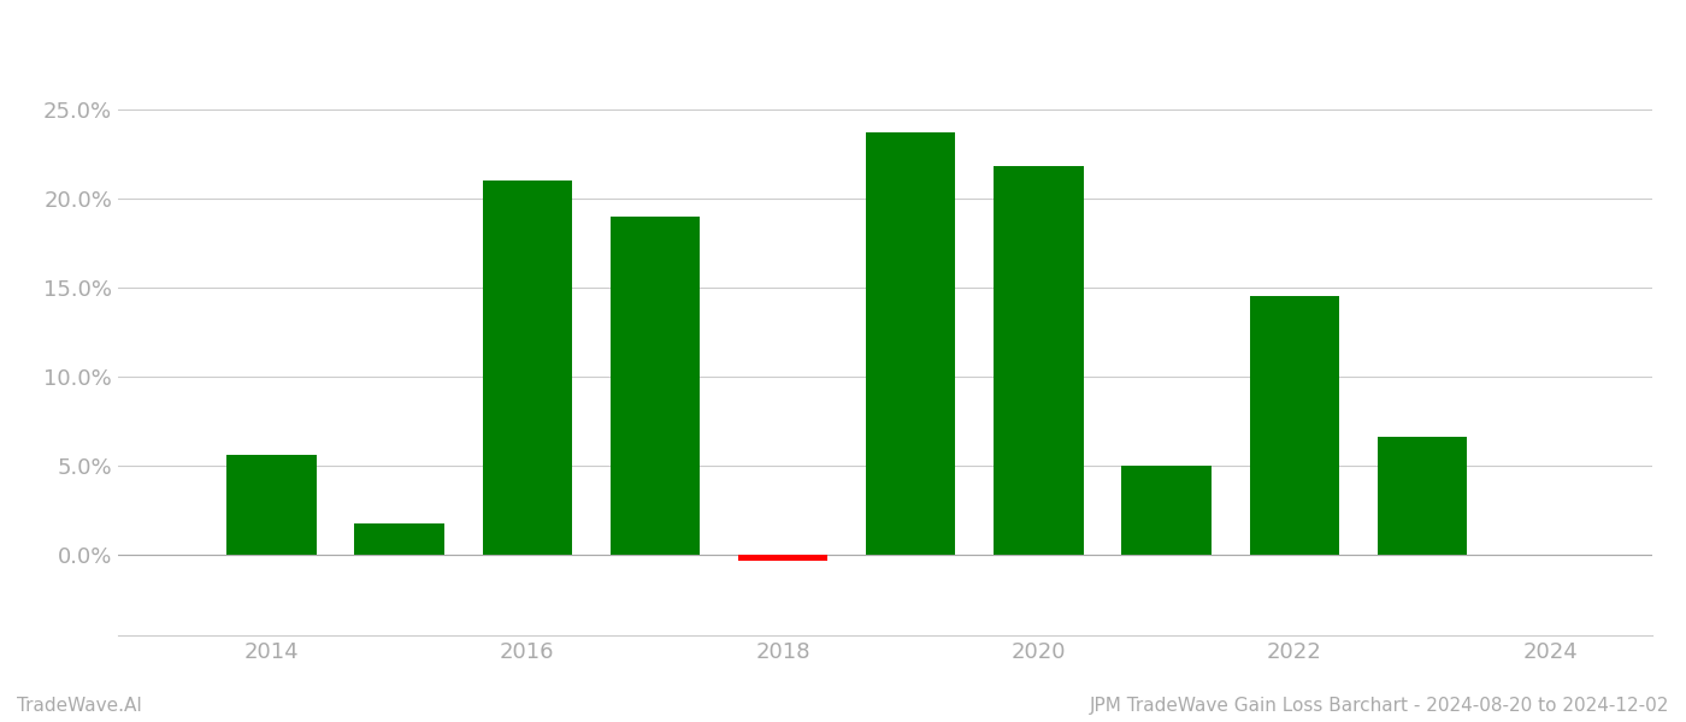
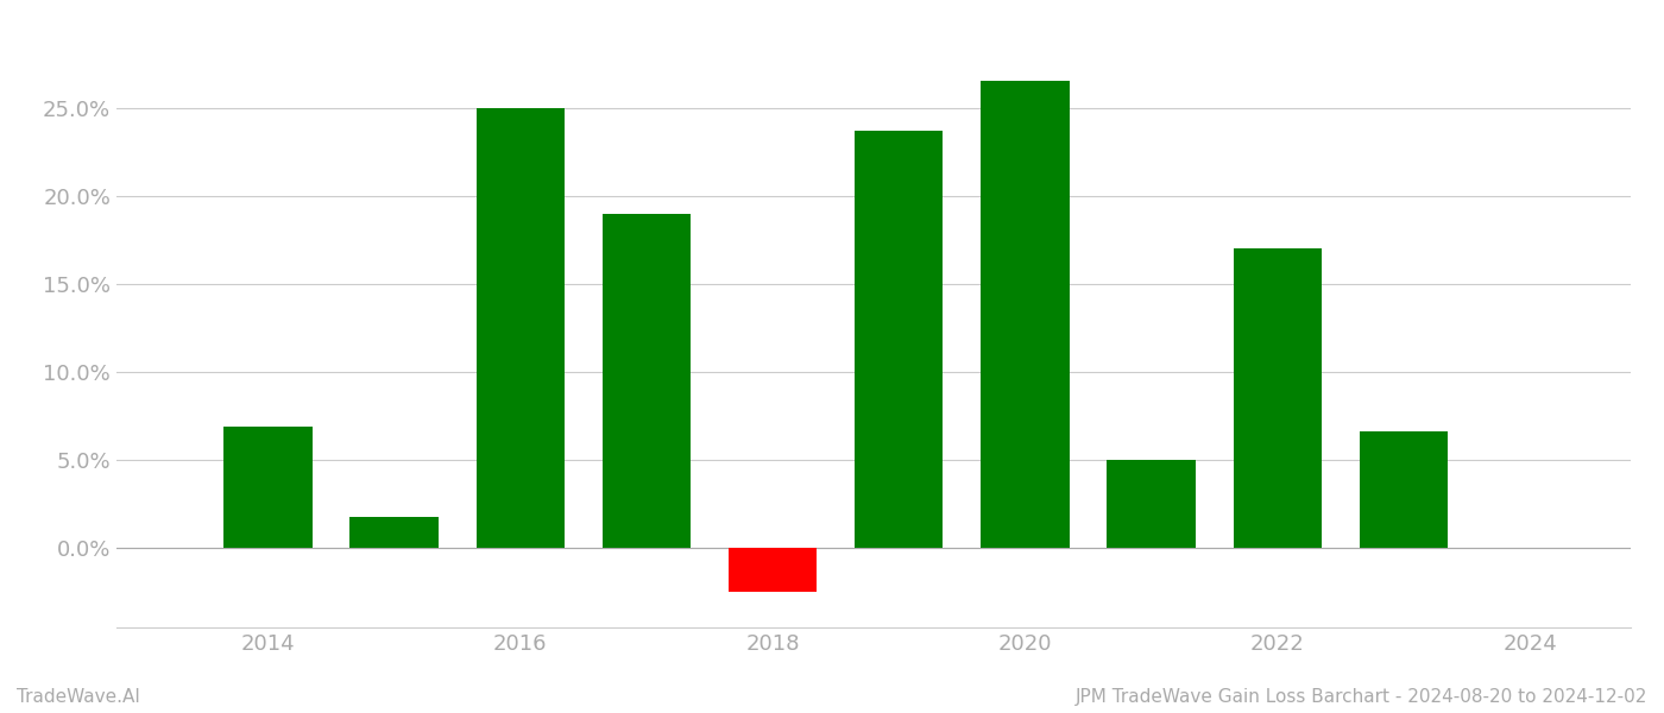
2014: 5.6% -> 6.9%
2016: 21.0% -> 25.0%
2018: -0.3% -> -2.5%
2020: 21.8% -> 26.5%
2022: 14.5% -> 17.0%
